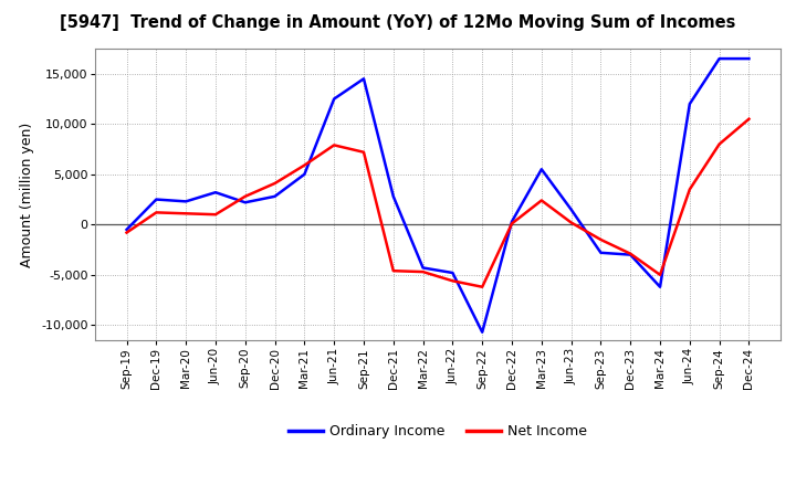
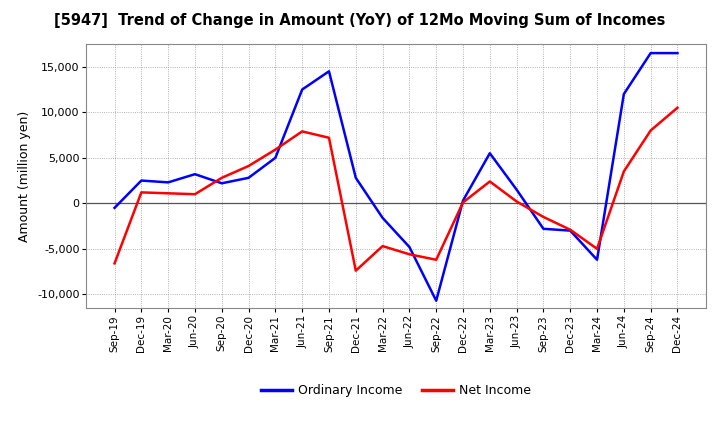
Net Income/Sep-19: -800 -> -6,600
Net Income/Dec-21: -4,600 -> -7,400
Ordinary Income/Mar-22: -4,300 -> -1,600
